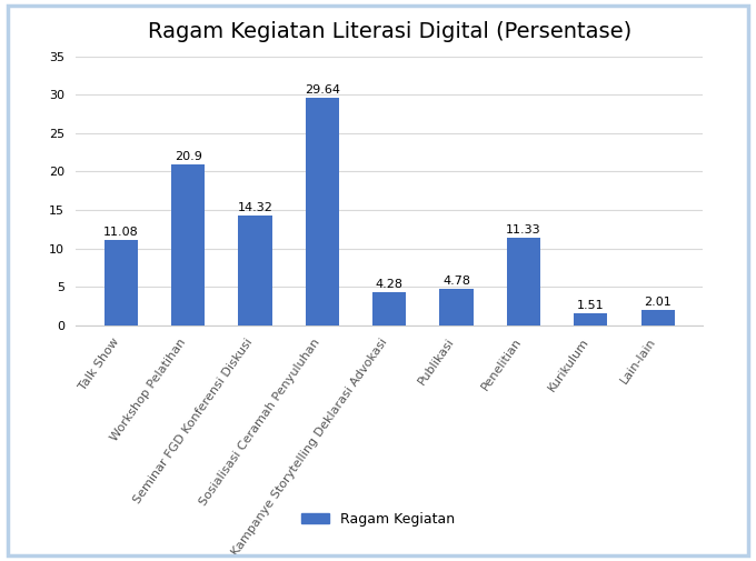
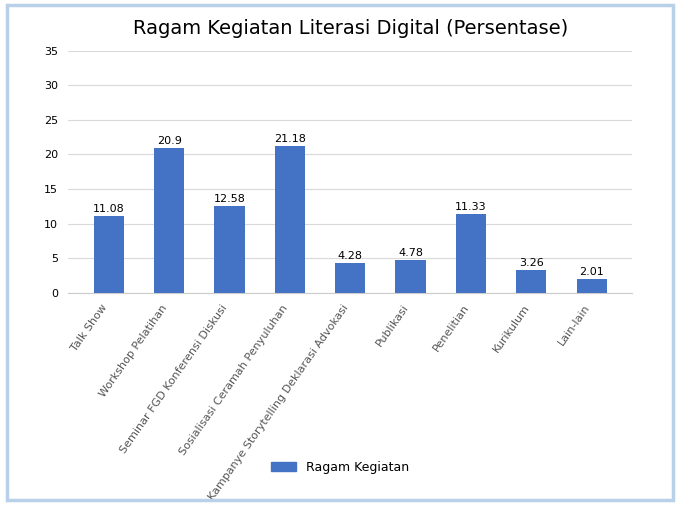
Seminar FGD Konferensi Diskusi: 14.32 -> 12.58
Sosialisasi Ceramah Penyuluhan: 29.64 -> 21.18
Kurikulum: 1.51 -> 3.26
